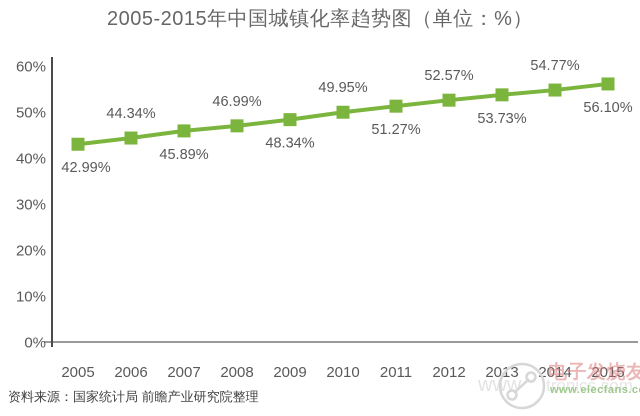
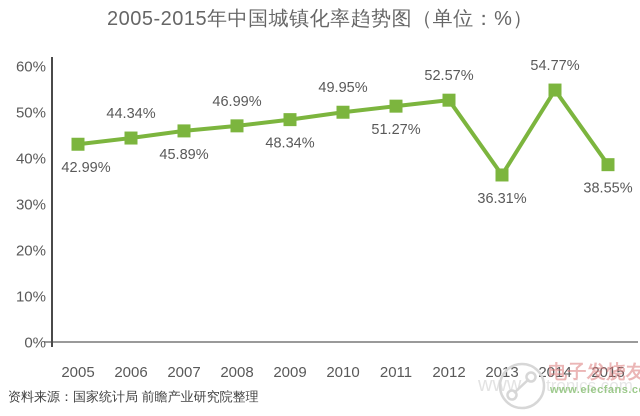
2013: 53.73% -> 36.31%
2015: 56.10% -> 38.55%
